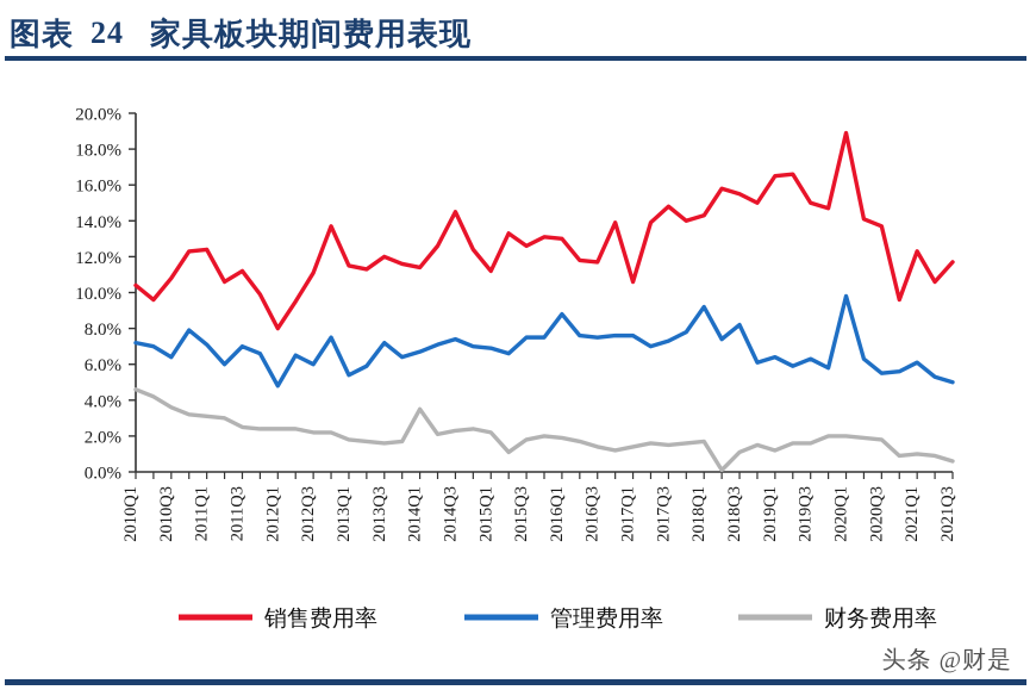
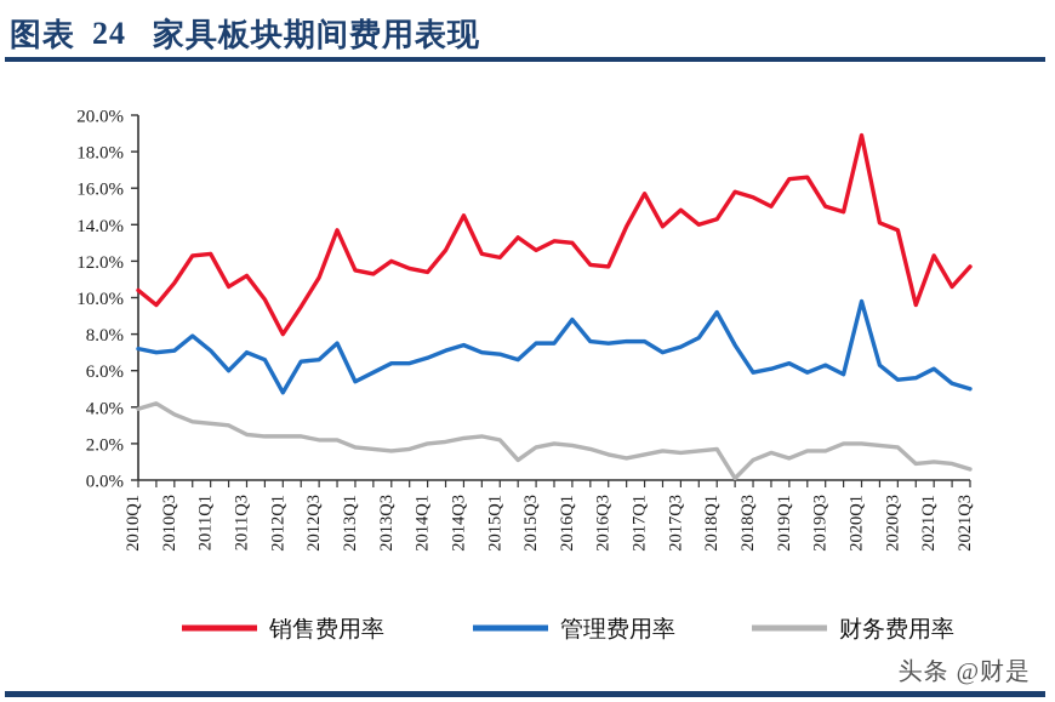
财务费用率/2010Q1: 4.6% -> 3.9%
管理费用率/2010Q3: 6.4% -> 7.1%
管理费用率/2012Q3: 6.0% -> 6.6%
管理费用率/2013Q3: 7.2% -> 6.4%
财务费用率/2014Q1: 3.5% -> 2.0%
销售费用率/2015Q1: 11.2% -> 12.2%
销售费用率/2017Q1: 10.6% -> 15.7%
管理费用率/2018Q3: 8.2% -> 5.9%
